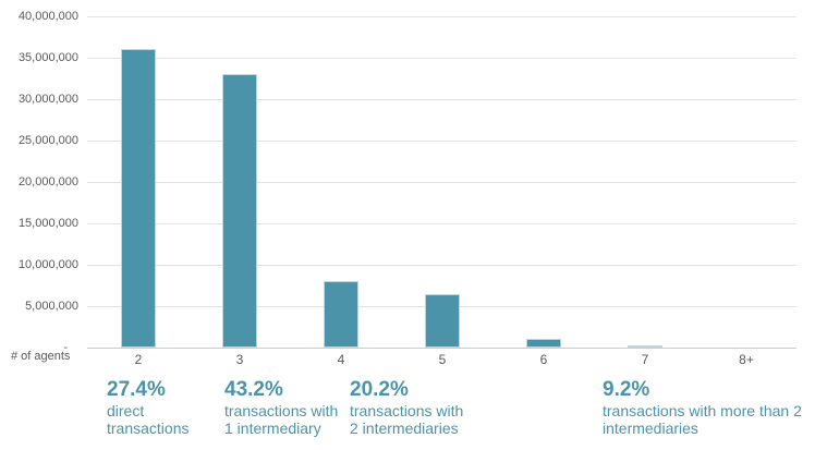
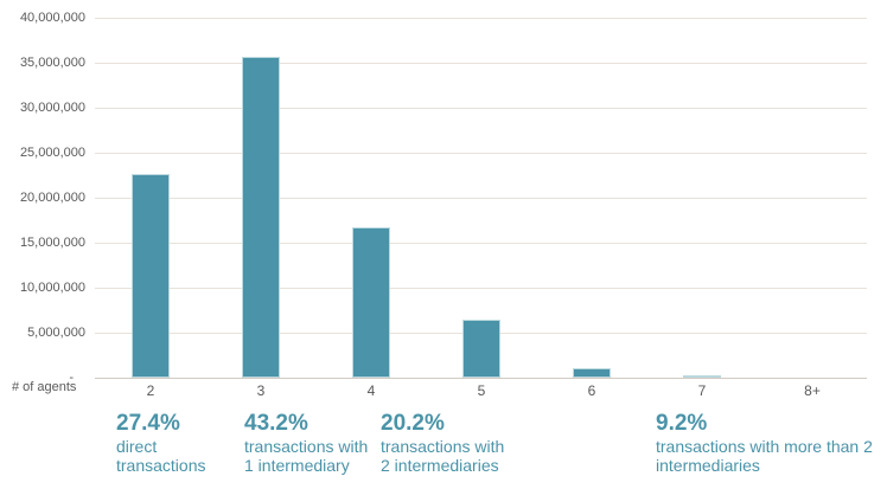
2: 36000000 -> 23000000
3: 33000000 -> 36000000
4: 8000000 -> 17000000
